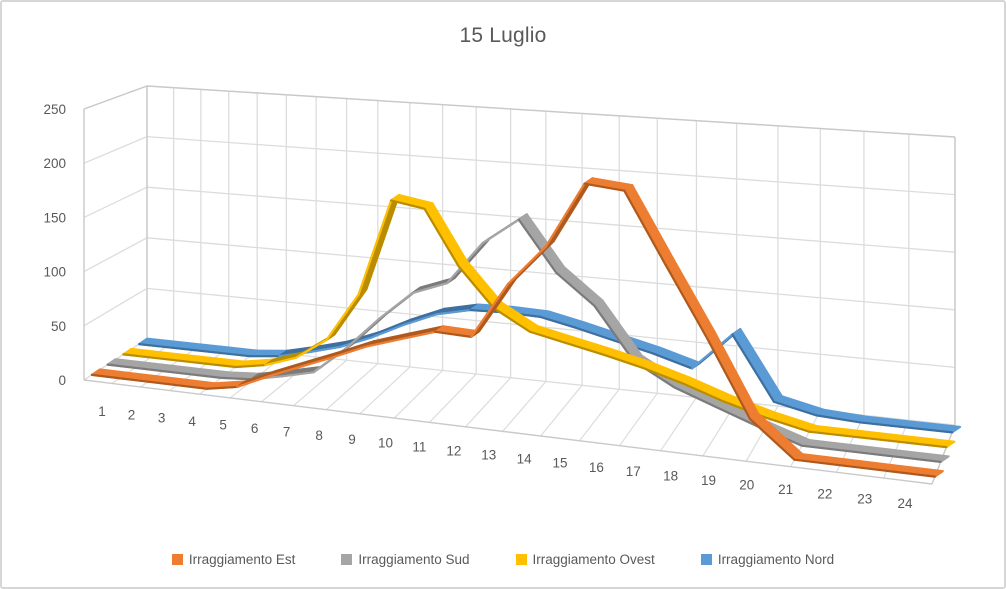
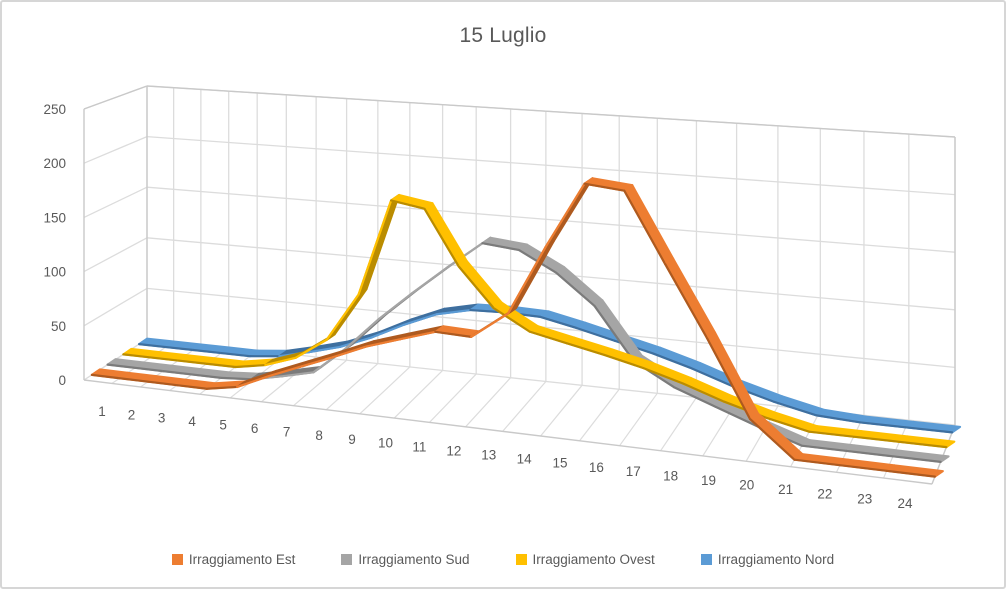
Irraggiamento Sud/12: 109 -> 123
Irraggiamento Est/14: 124 -> 98
Irraggiamento Sud/14: 172 -> 145
Irraggiamento Nord/19: 66 -> 20
